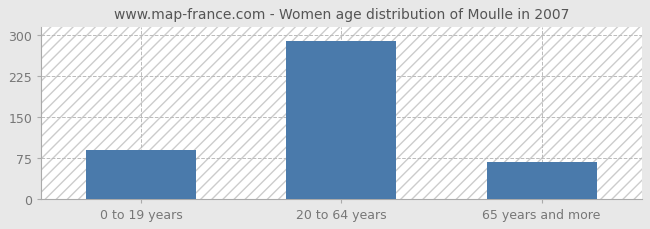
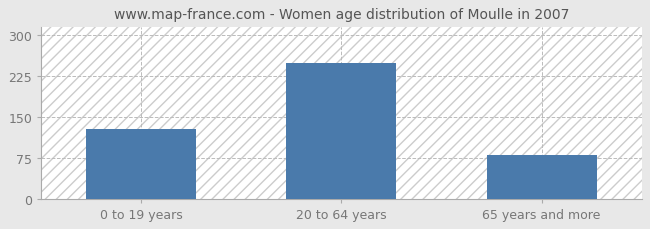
0 to 19 years: 90 -> 128
20 to 64 years: 288 -> 248
65 years and more: 68 -> 80
